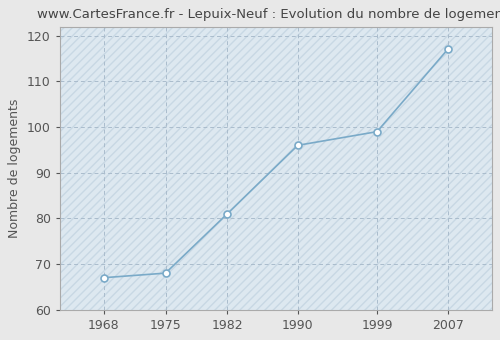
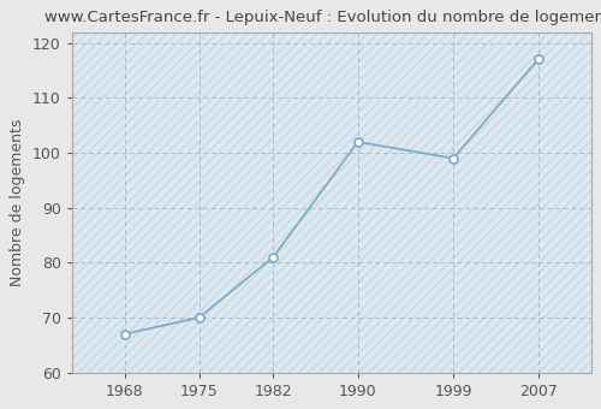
1975: 68 -> 70
1990: 96 -> 102
